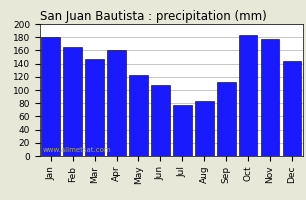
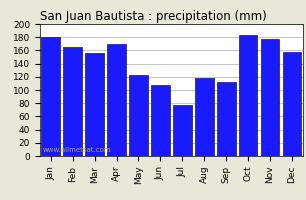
Mar: 147 -> 156
Apr: 161 -> 170
Aug: 84 -> 118
Dec: 144 -> 158
